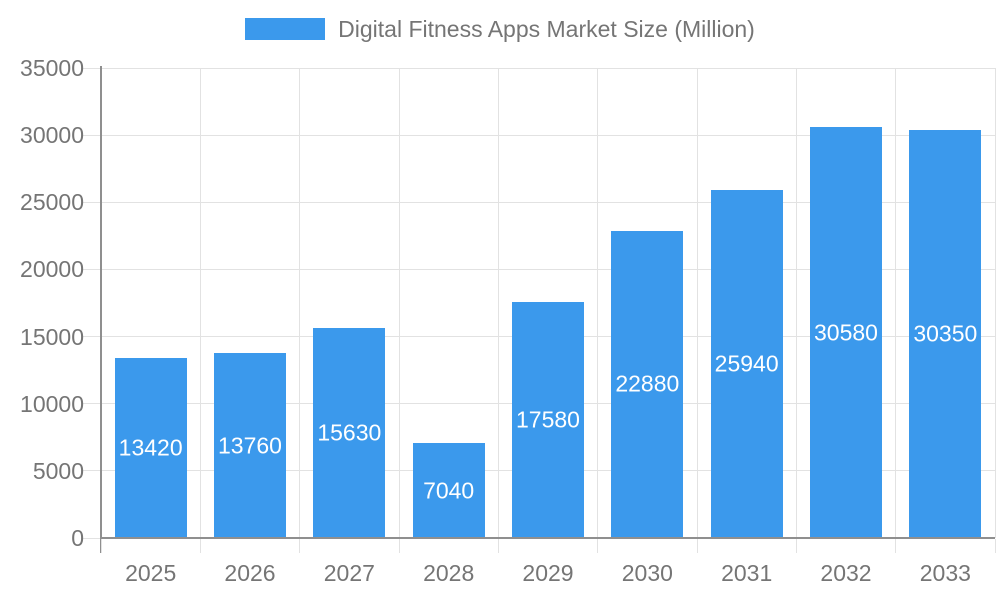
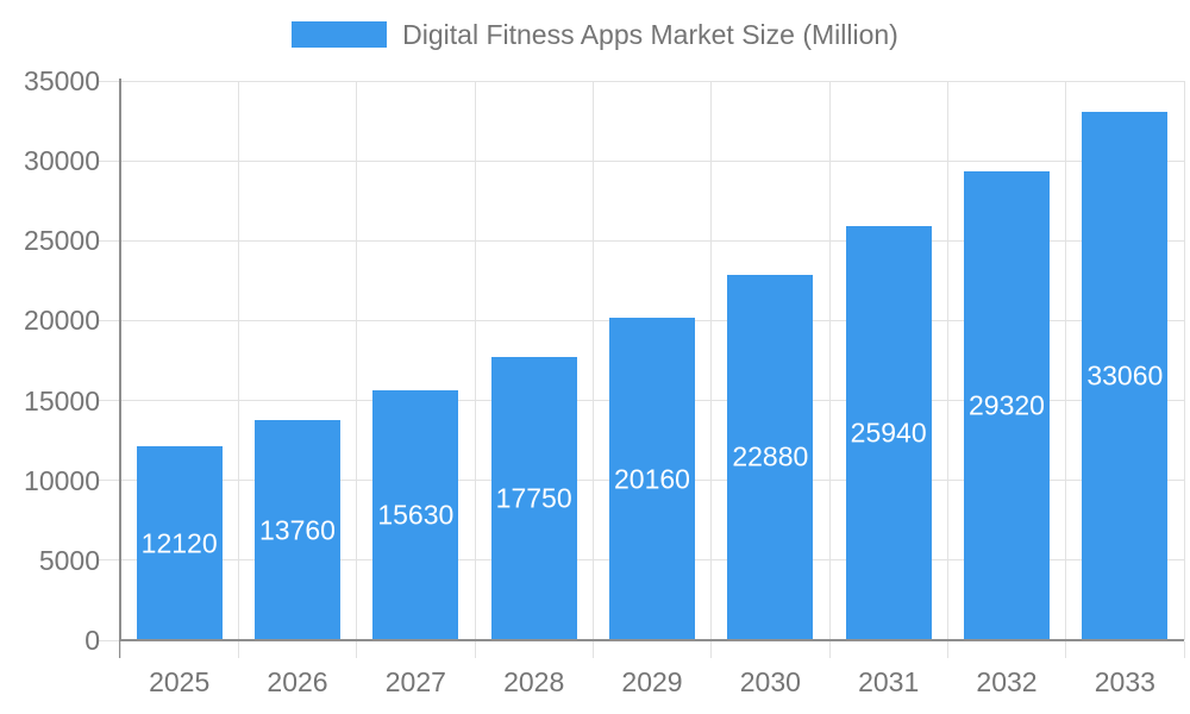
2025: 13420 -> 12120
2028: 7040 -> 17750
2029: 17580 -> 20160
2032: 30580 -> 29320
2033: 30350 -> 33060
